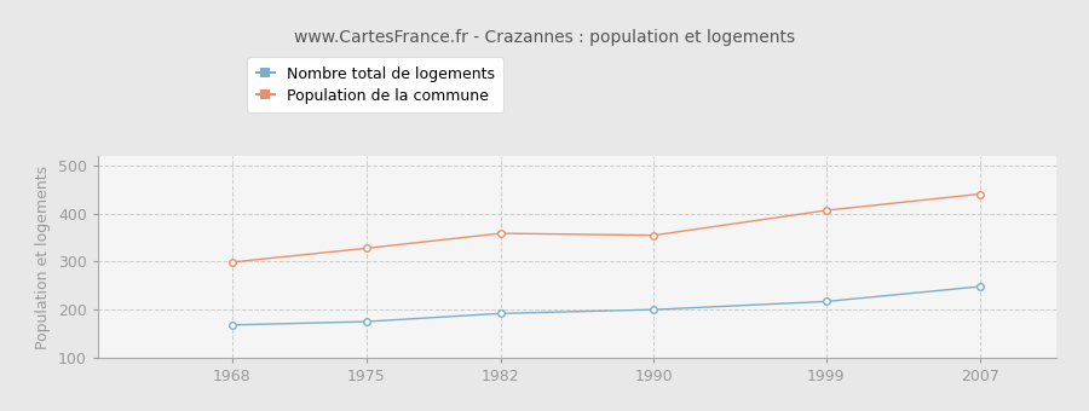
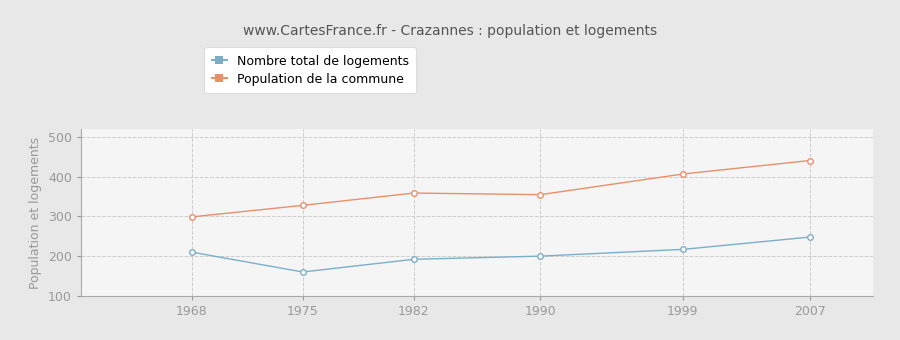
Nombre total de logements/1968: 168 -> 210
Nombre total de logements/1975: 175 -> 160
